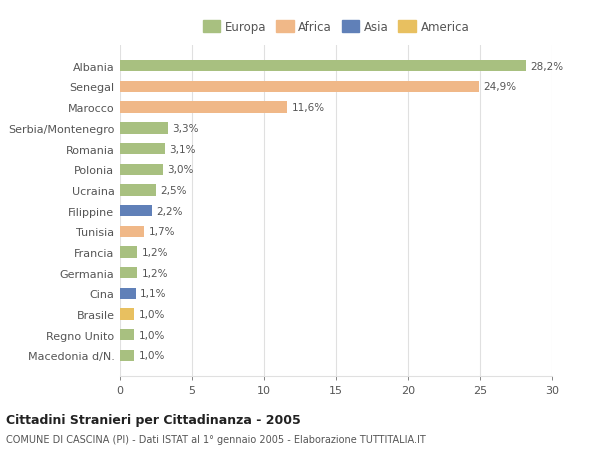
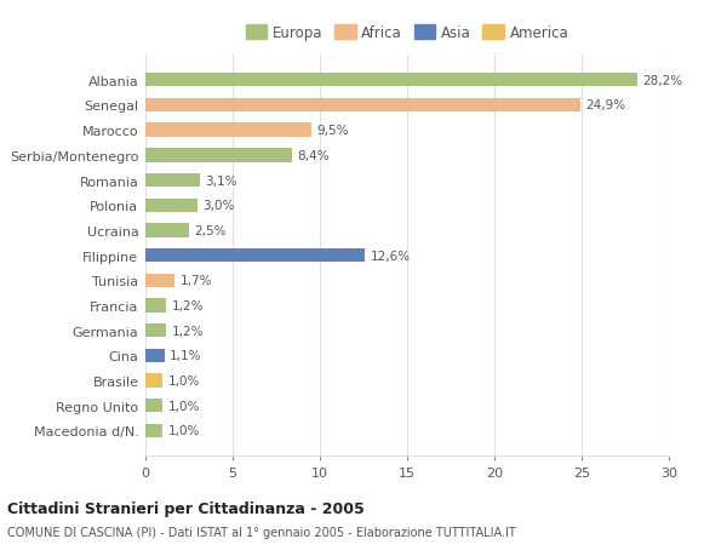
Marocco: 11,6% -> 9,5%
Serbia/Montenegro: 3,3% -> 8,4%
Filippine: 2,2% -> 12,6%
